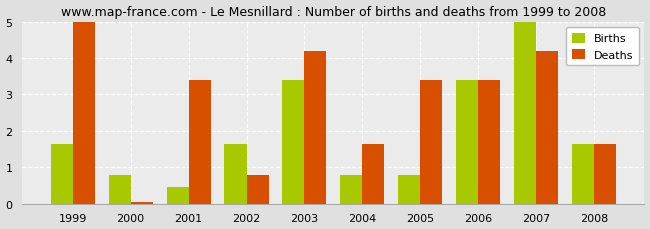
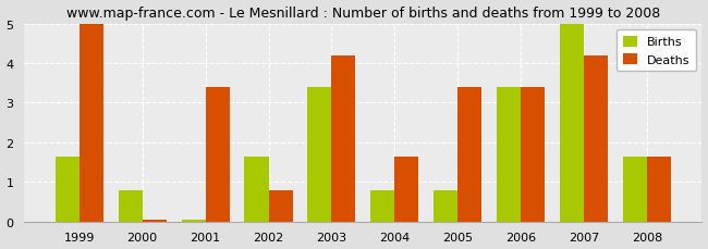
Births/2001: 0.45 -> 0.05
